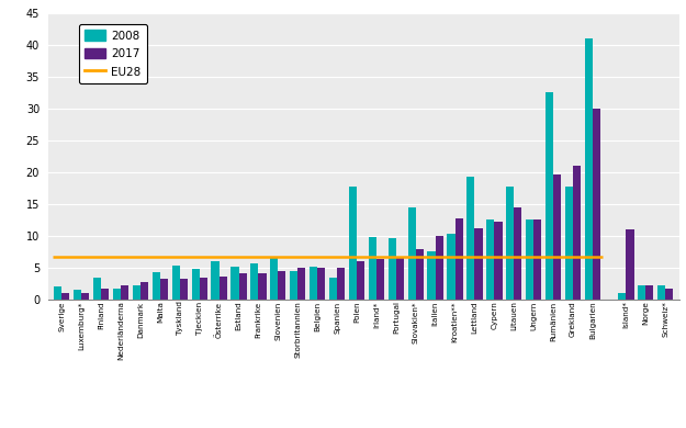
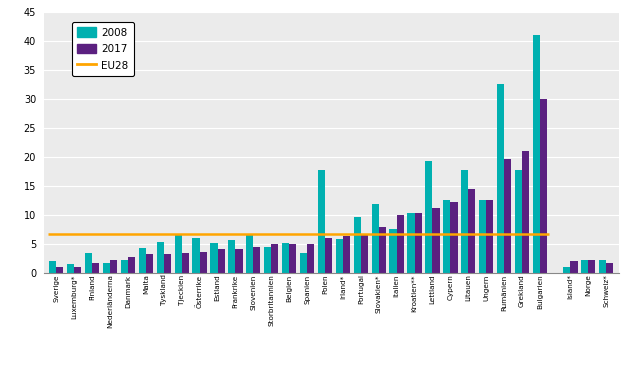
2008/Tjeckien: 4.8 -> 6.5
2008/Irland*: 9.8 -> 5.8
2008/Slovakien*: 14.4 -> 11.8
2017/Kroatien**: 12.8 -> 10.4
2017/Island*: 11.0 -> 2.0
